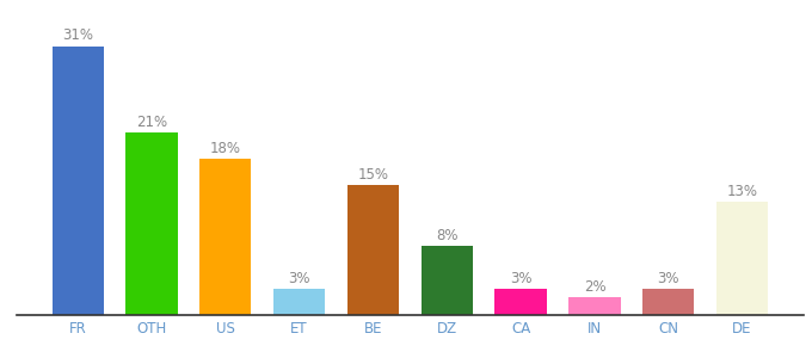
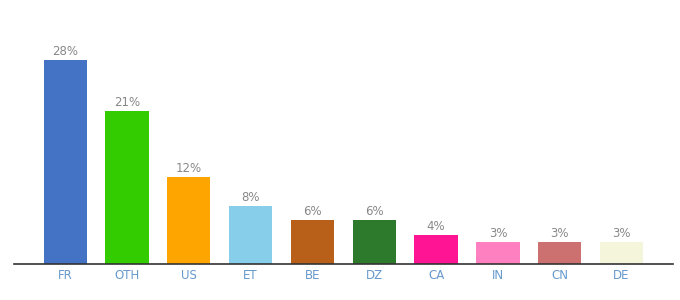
FR: 31% -> 28%
US: 18% -> 12%
ET: 3% -> 8%
BE: 15% -> 6%
DZ: 8% -> 6%
CA: 3% -> 4%
IN: 2% -> 3%
DE: 13% -> 3%
